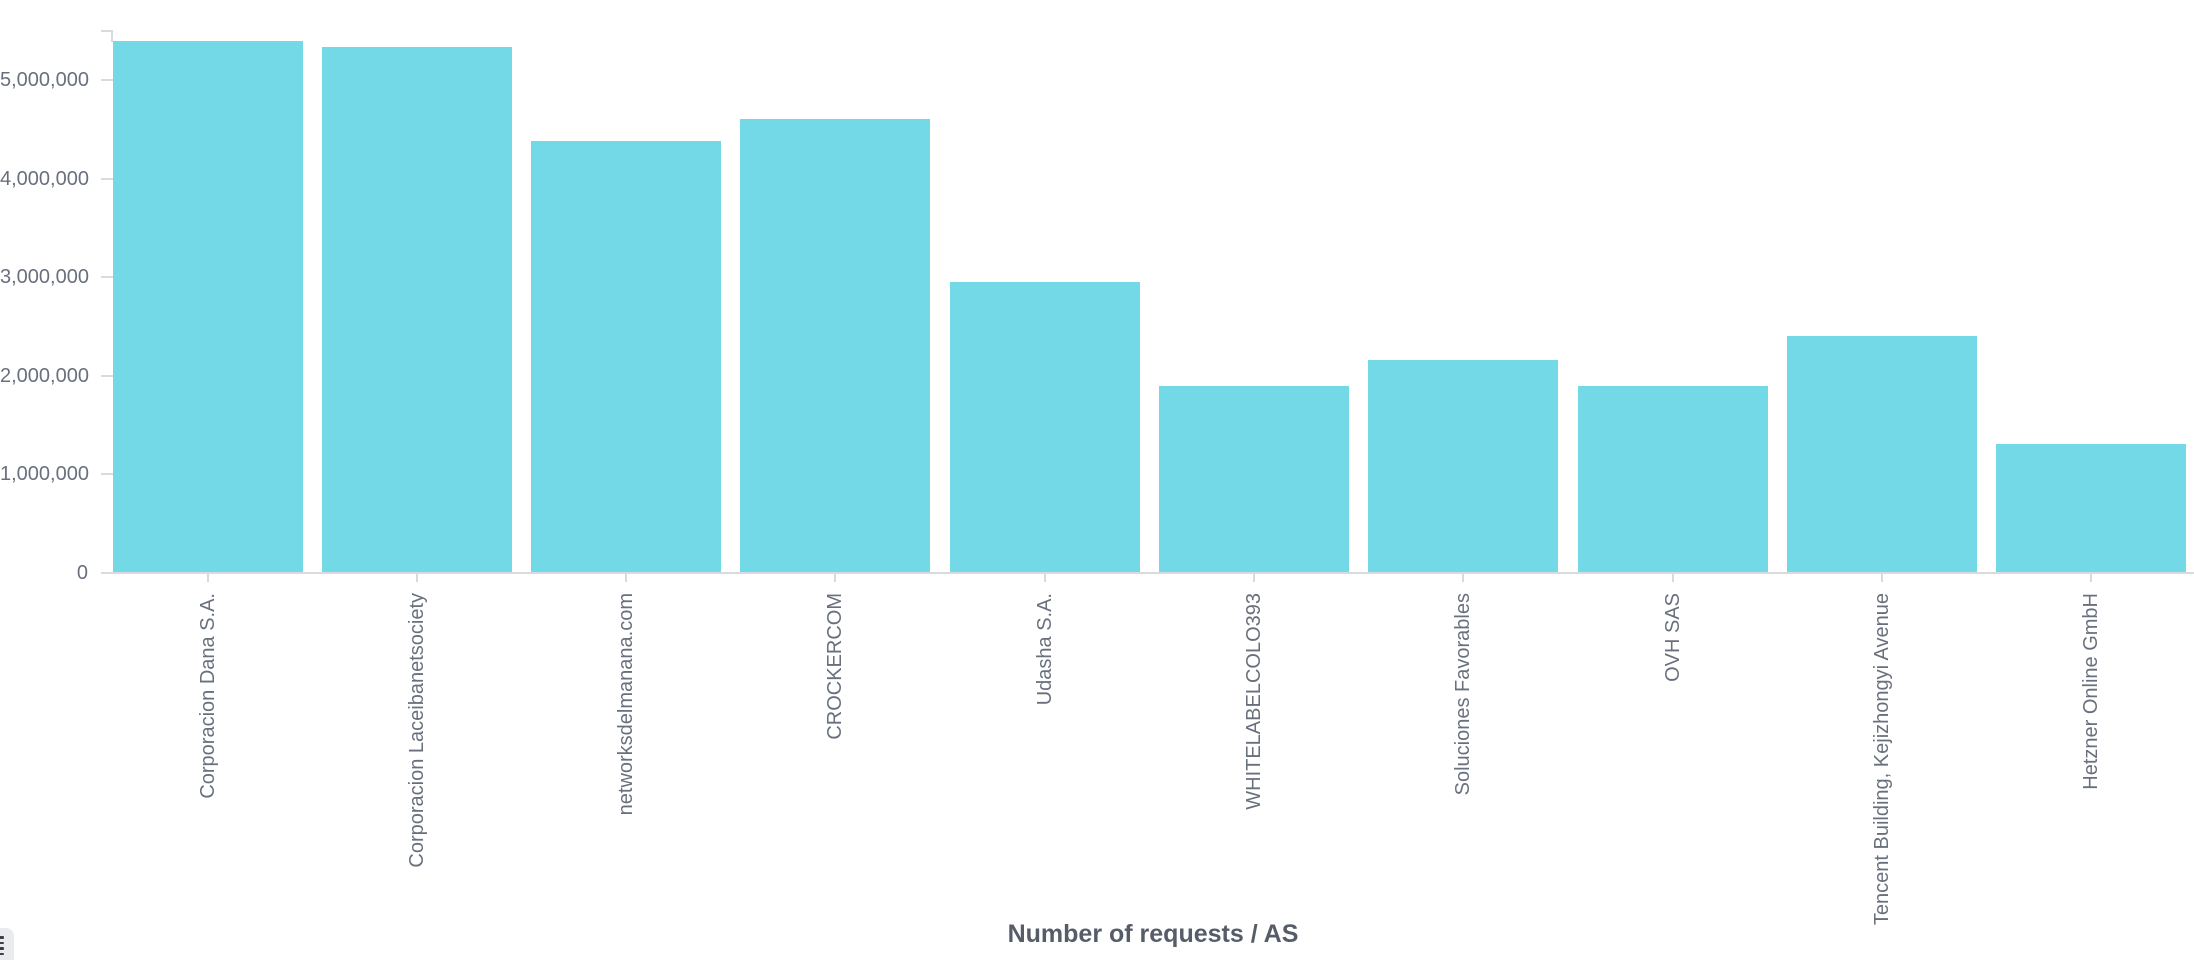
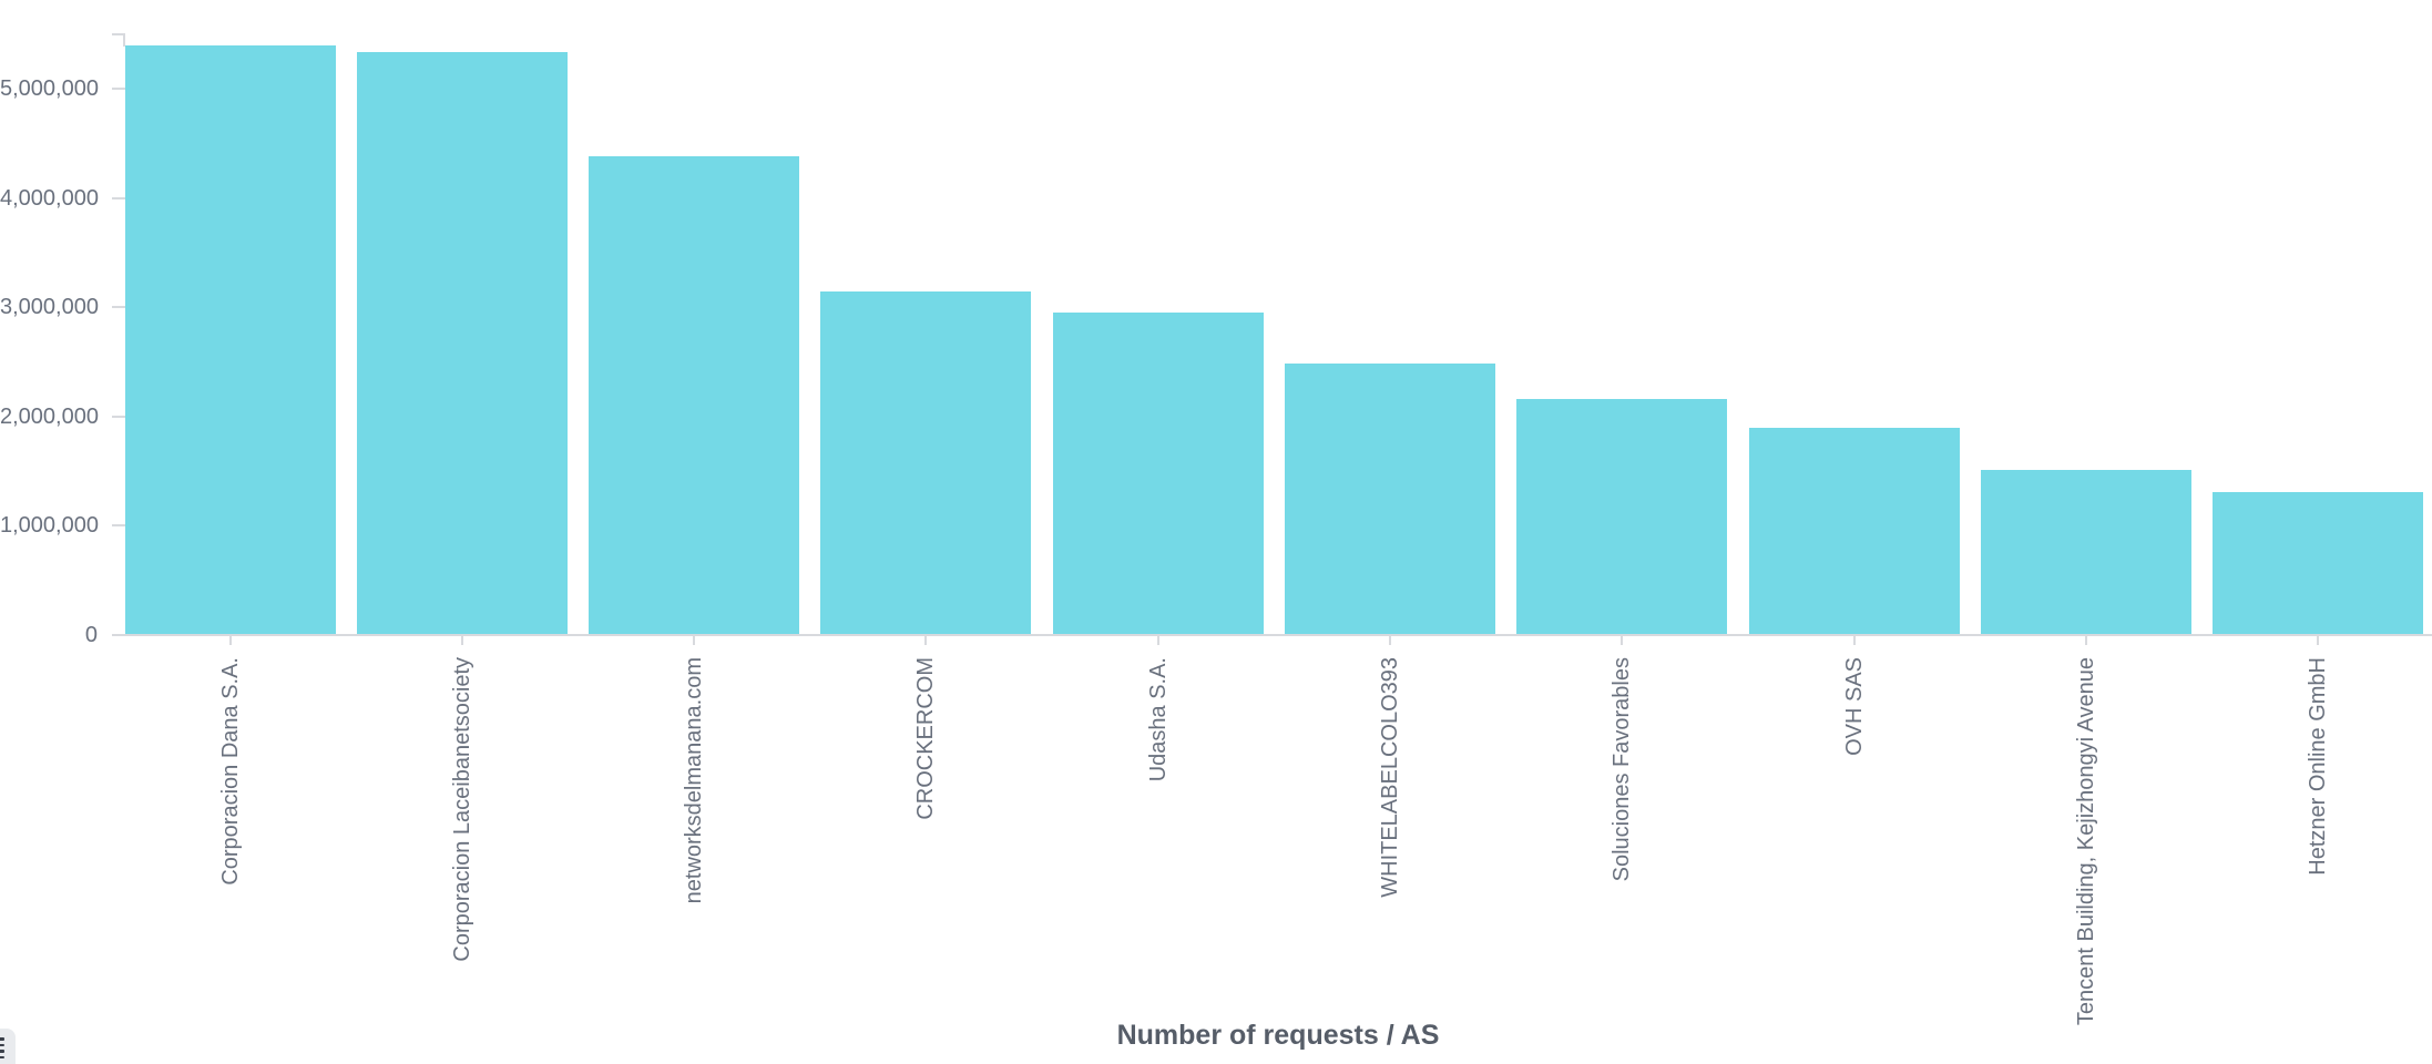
CROCKERCOM: 4600000 -> 3100000
WHITELABELCOLO393: 1900000 -> 2500000
Tencent Building, Kejizhongyi Avenue: 2400000 -> 1500000
